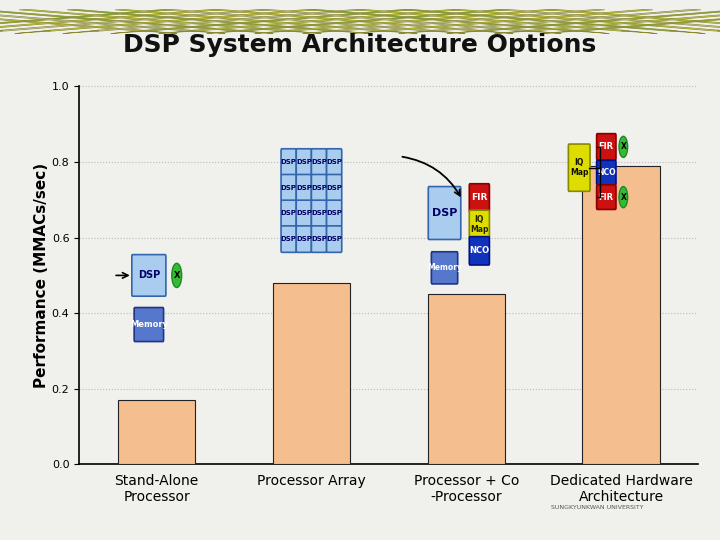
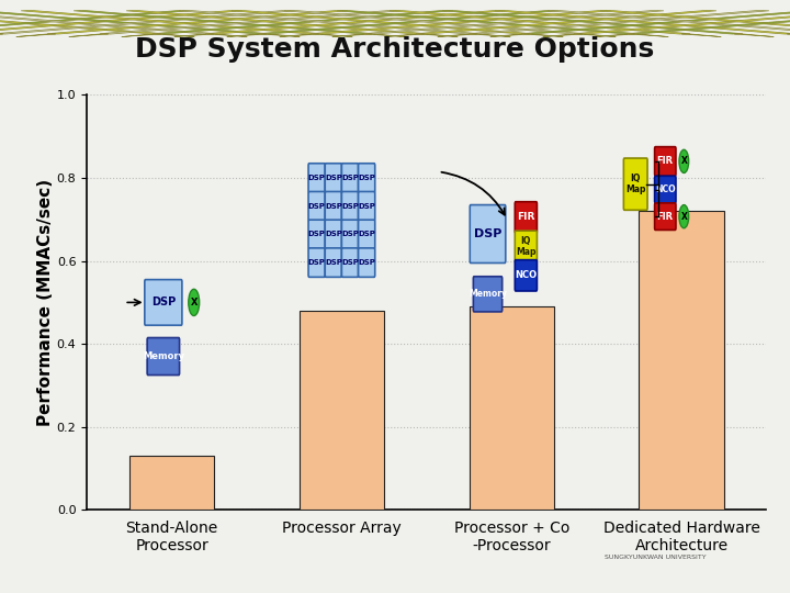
Stand-Alone Processor: 0.17 -> 0.13
Processor + Co -Processor: 0.45 -> 0.49
Dedicated Hardware Architecture: 0.79 -> 0.72
